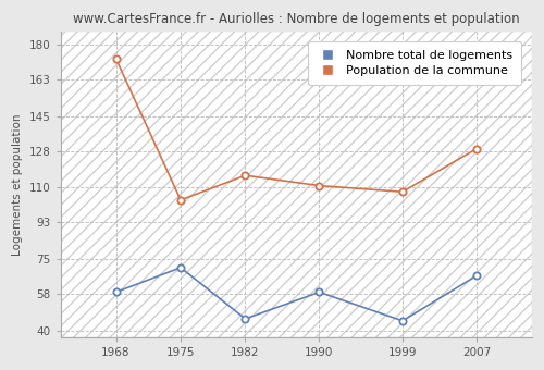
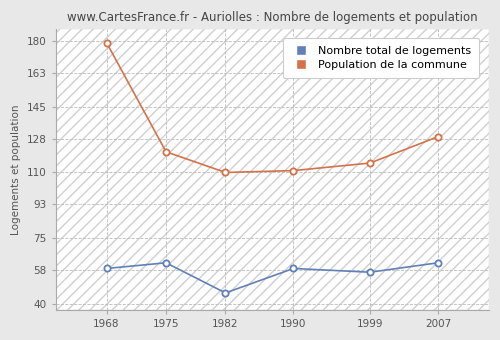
Population de la commune/1968: 173 -> 179
Nombre total de logements/1975: 71 -> 62
Population de la commune/1975: 104 -> 121
Population de la commune/1982: 116 -> 110
Nombre total de logements/1999: 45 -> 57
Population de la commune/1999: 108 -> 115
Nombre total de logements/2007: 67 -> 62
